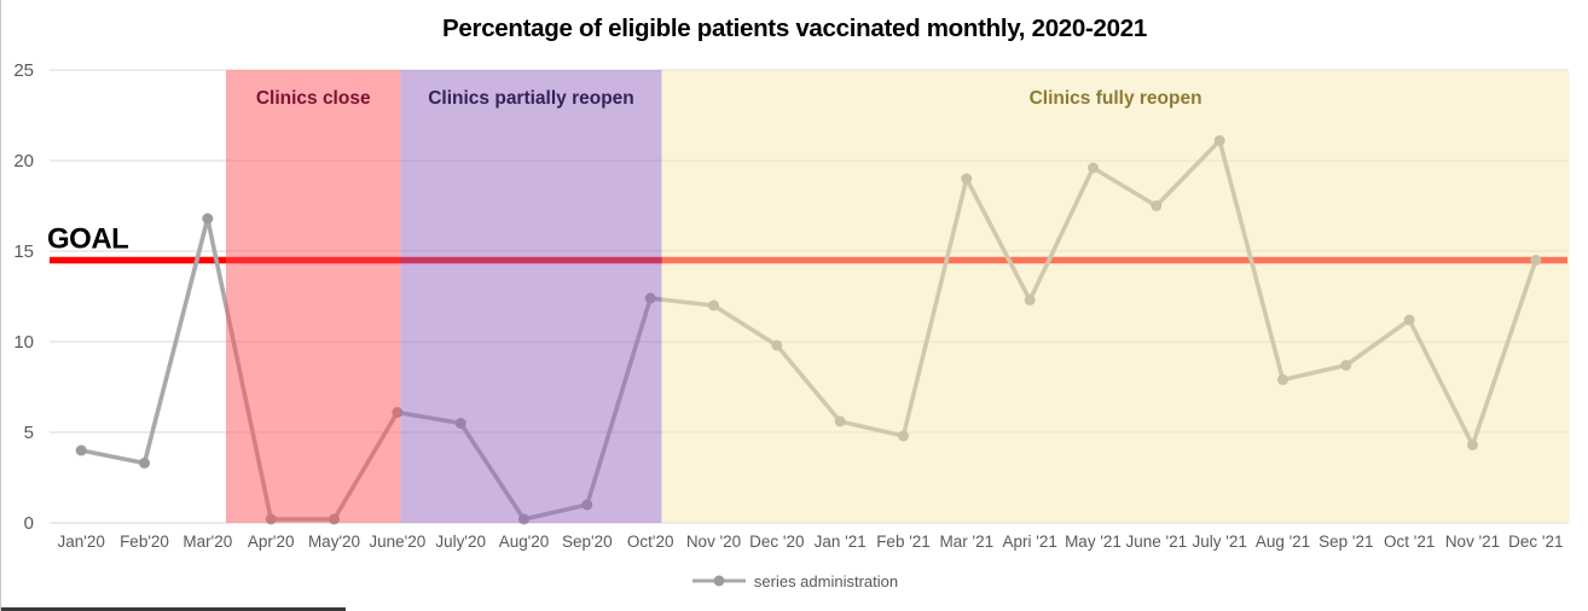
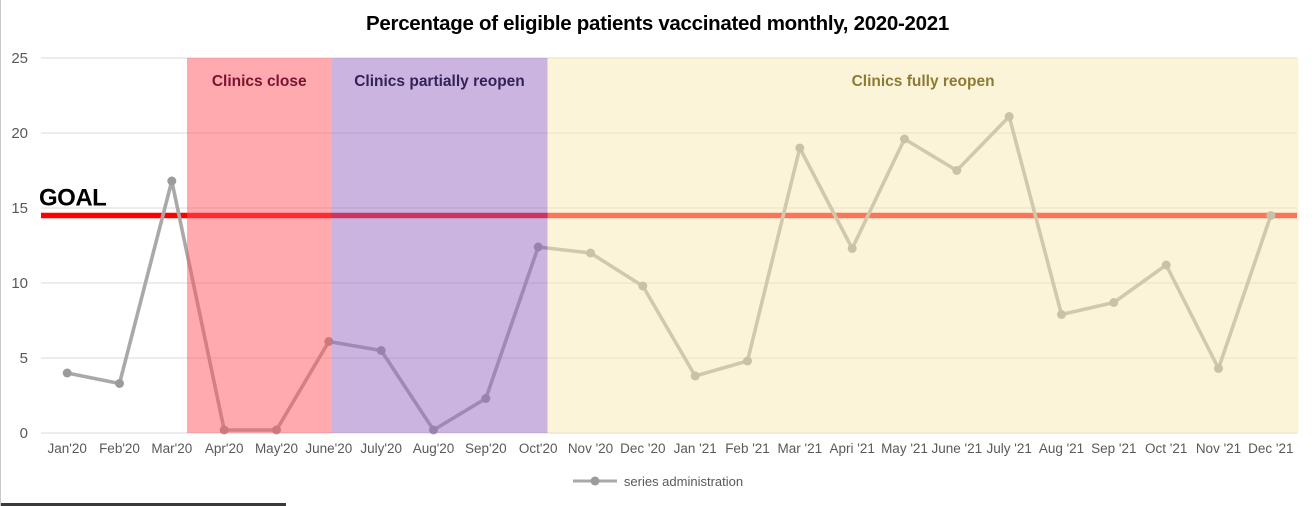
Sep'20: 1.0 -> 2.3
Jan '21: 5.6 -> 3.8
